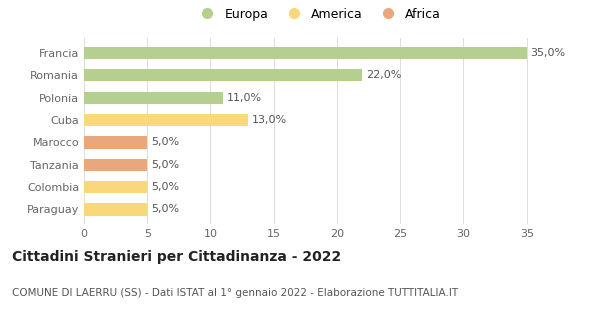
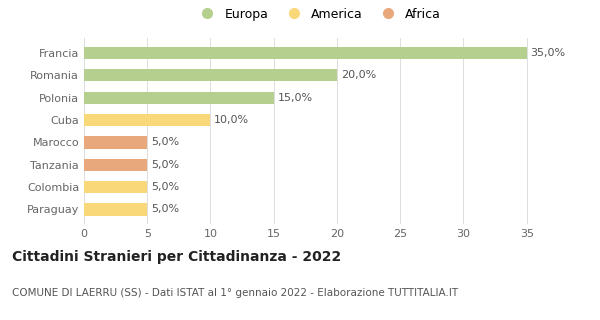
Romania: 22,0% -> 20,0%
Polonia: 11,0% -> 15,0%
Cuba: 13,0% -> 10,0%
